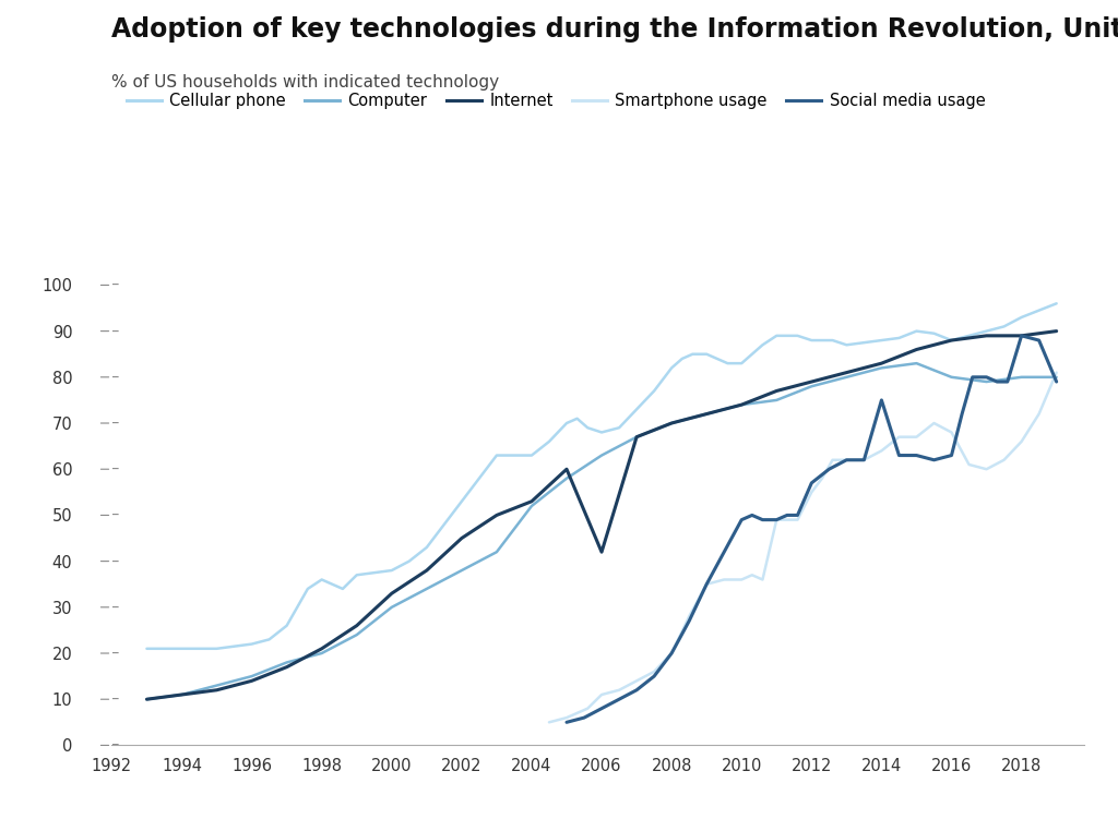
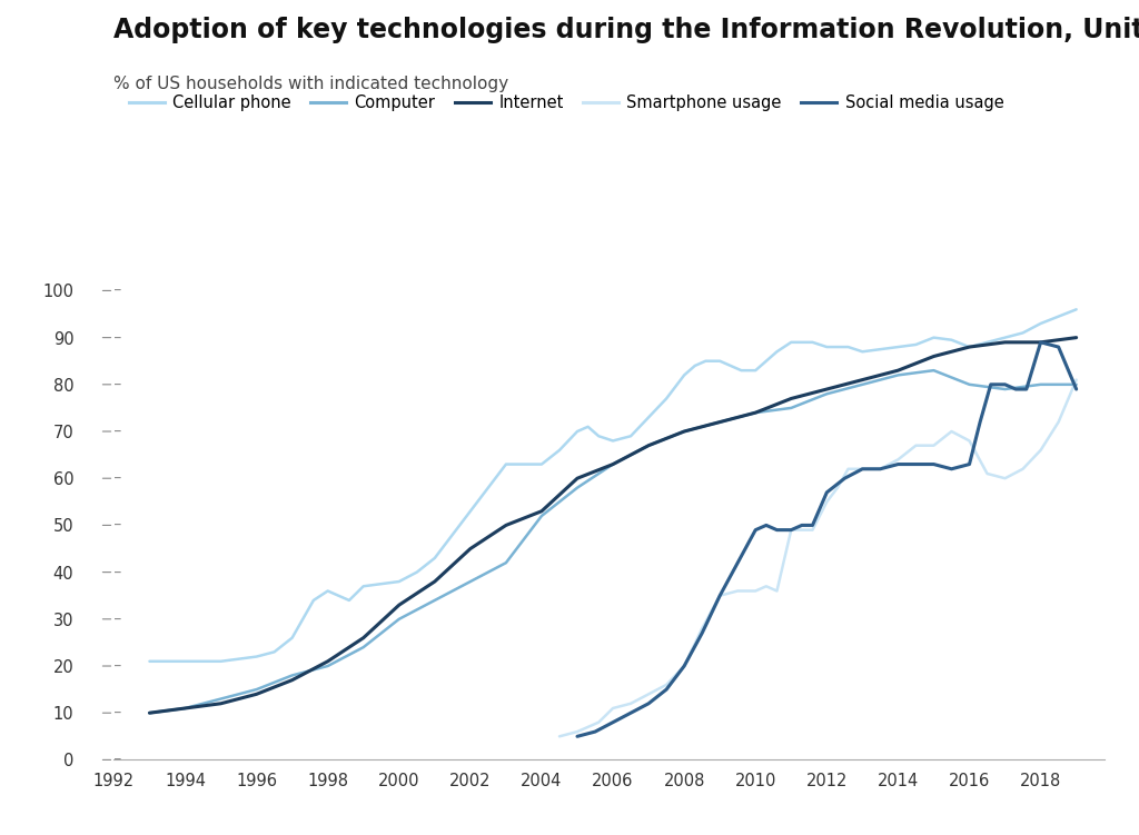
Internet/2006: 42 -> 63
Social media usage/2014: 75 -> 63
